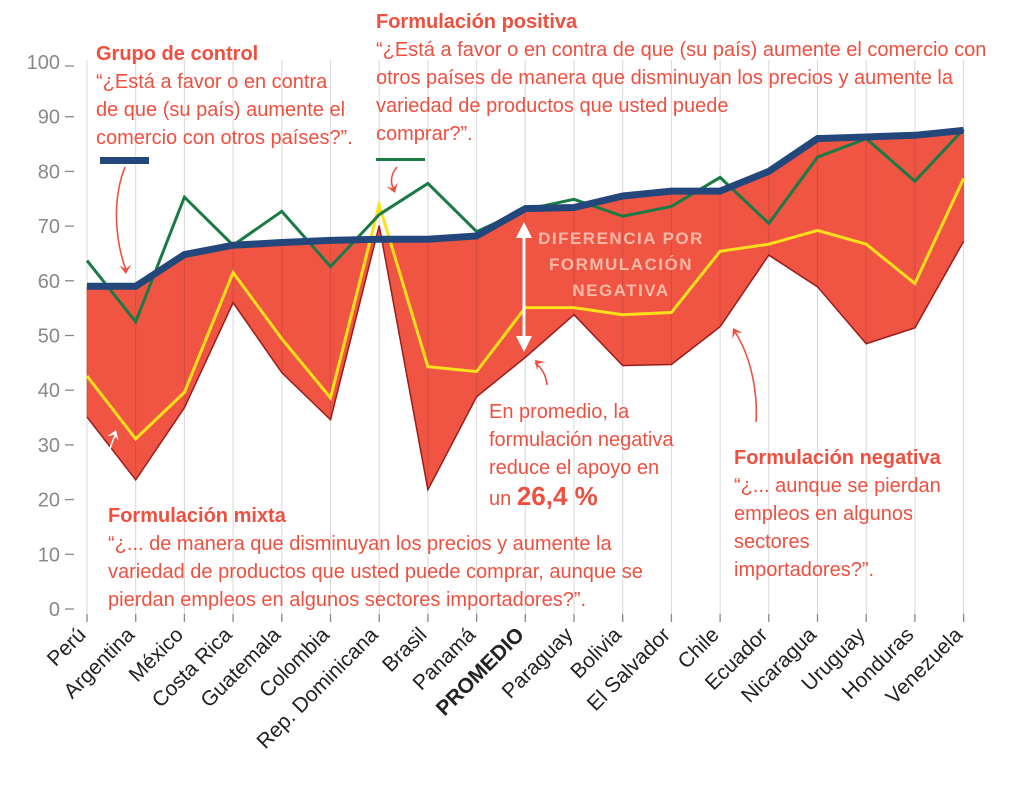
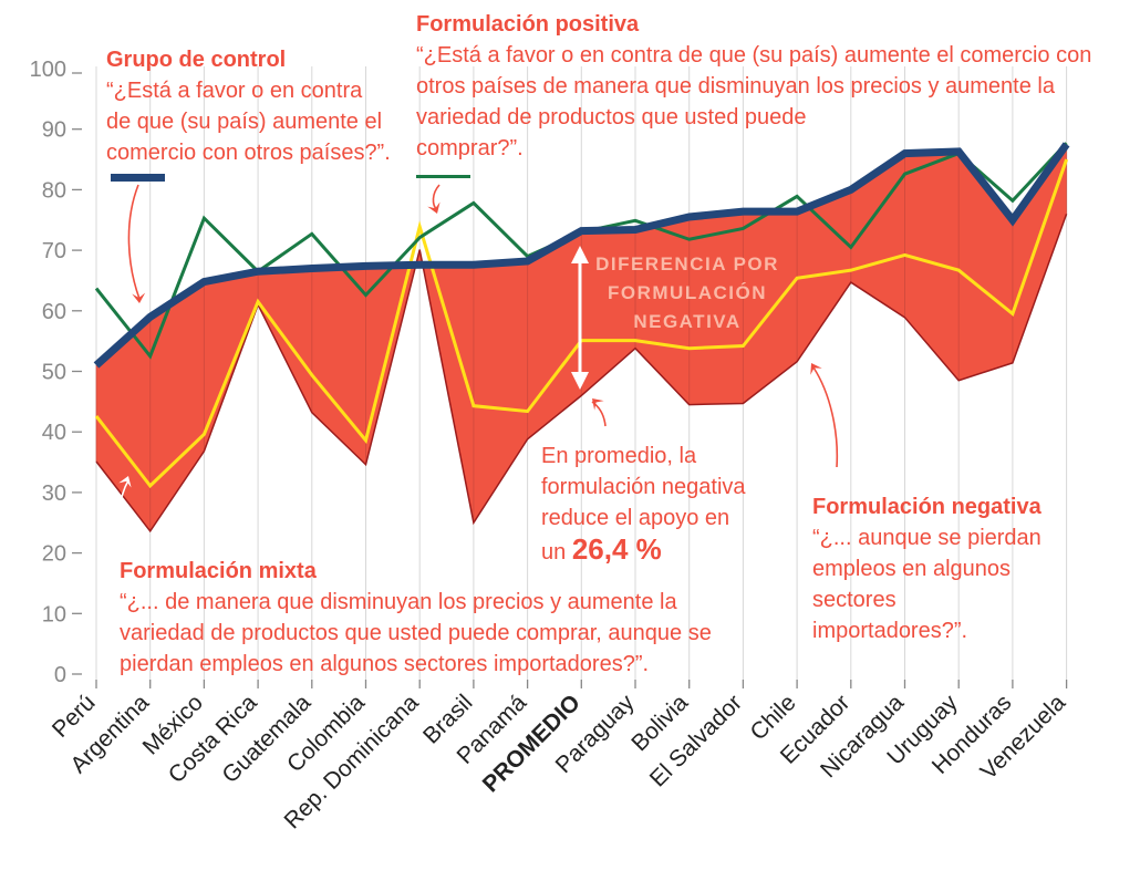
Grupo de control/Perú: 59 -> 51
Formulación negativa/Costa Rica: 56 -> 61
Formulación negativa/Brasil: 22 -> 25
Grupo de control/Honduras: 87 -> 75
Formulación mixta/Venezuela: 79 -> 85
Formulación negativa/Venezuela: 67 -> 76
